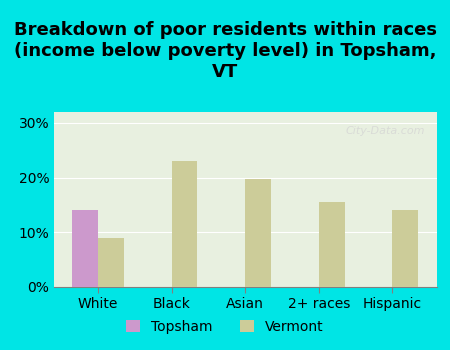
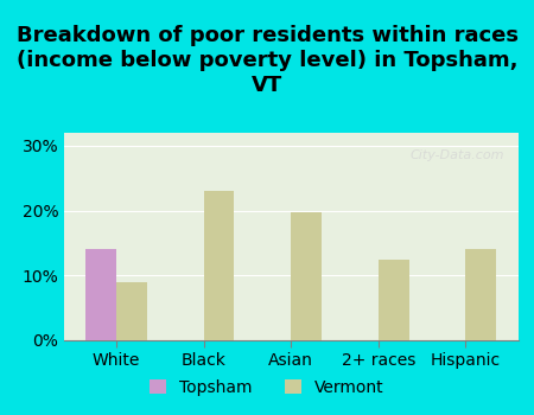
Vermont/2+ races: 15.5% -> 12.4%
